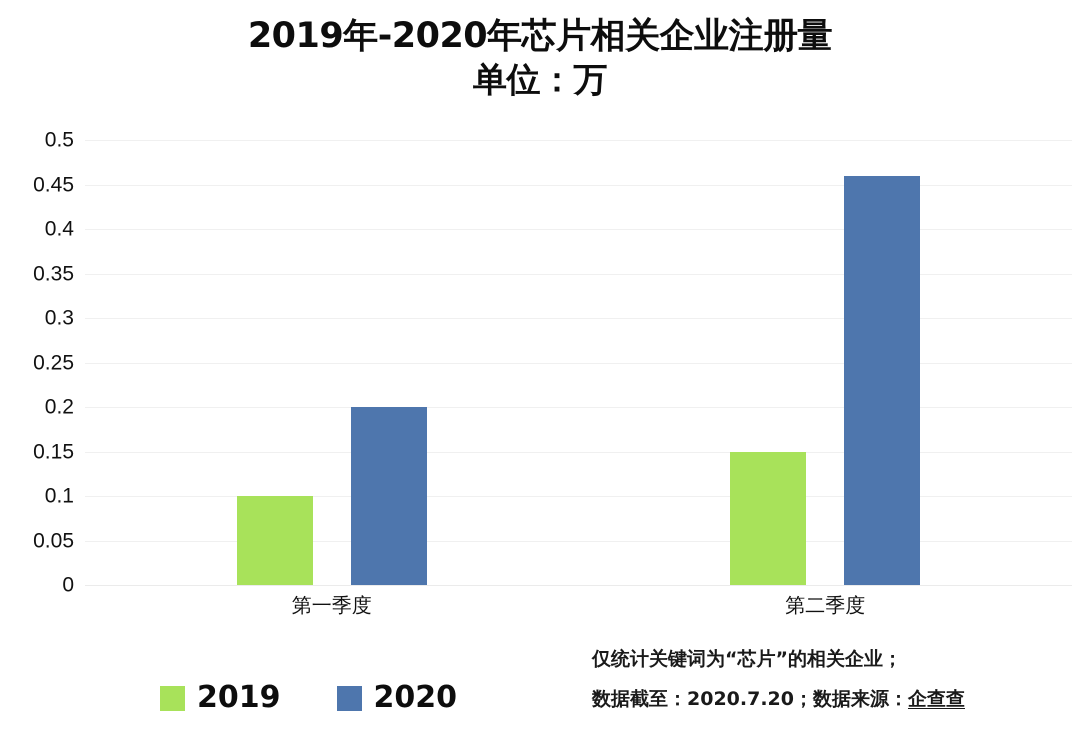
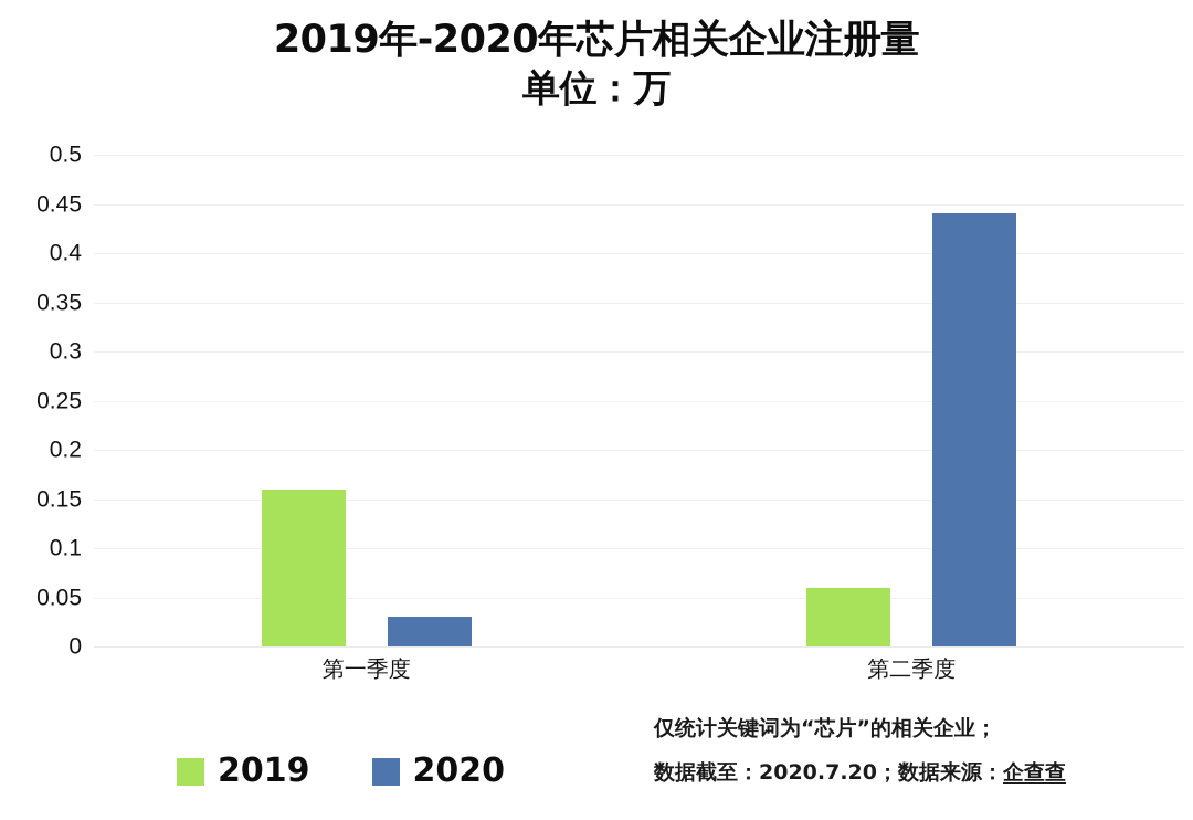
2019/第一季度: 0.10 -> 0.16
2020/第一季度: 0.20 -> 0.03
2019/第二季度: 0.15 -> 0.06
2020/第二季度: 0.46 -> 0.44
